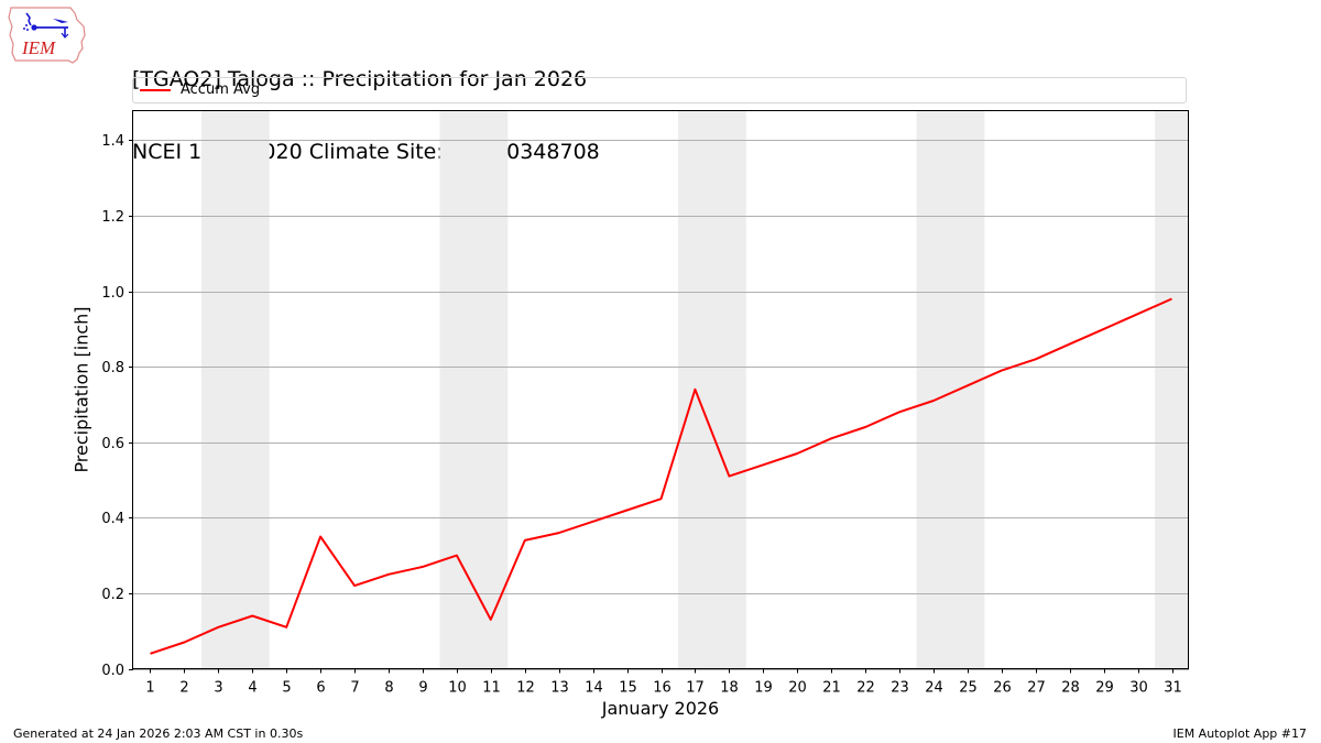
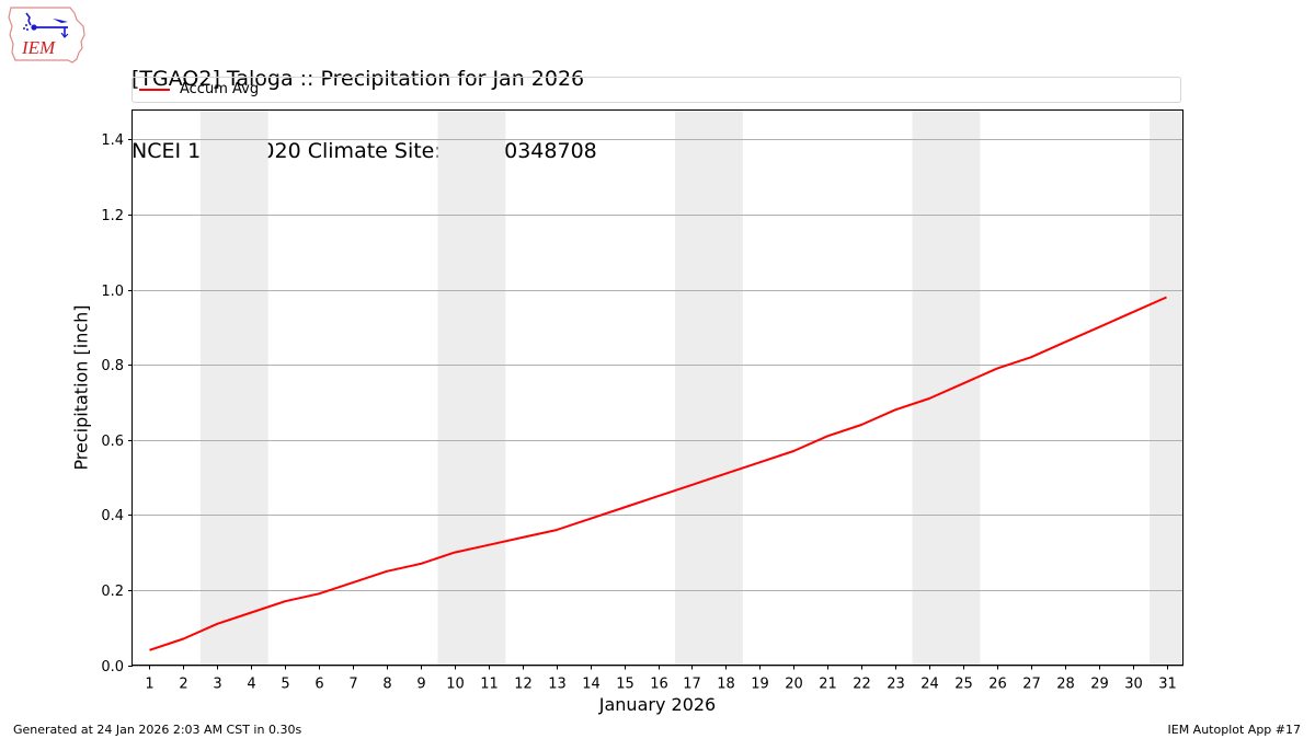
5: 0.11 -> 0.17
6: 0.35 -> 0.19
11: 0.13 -> 0.32
17: 0.74 -> 0.48
